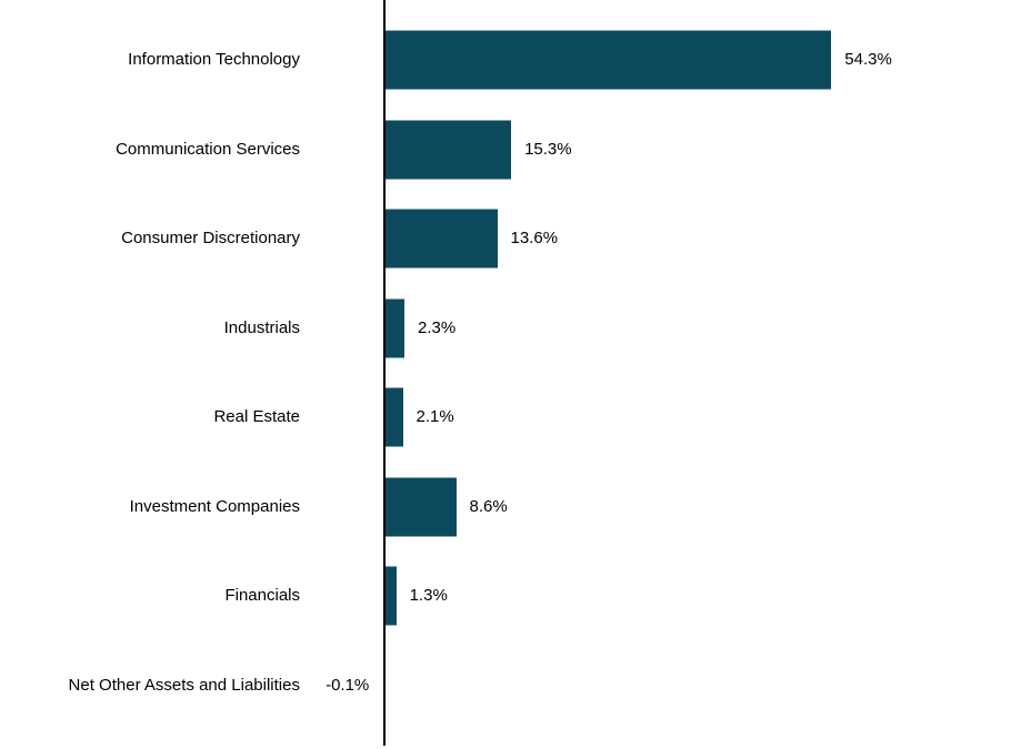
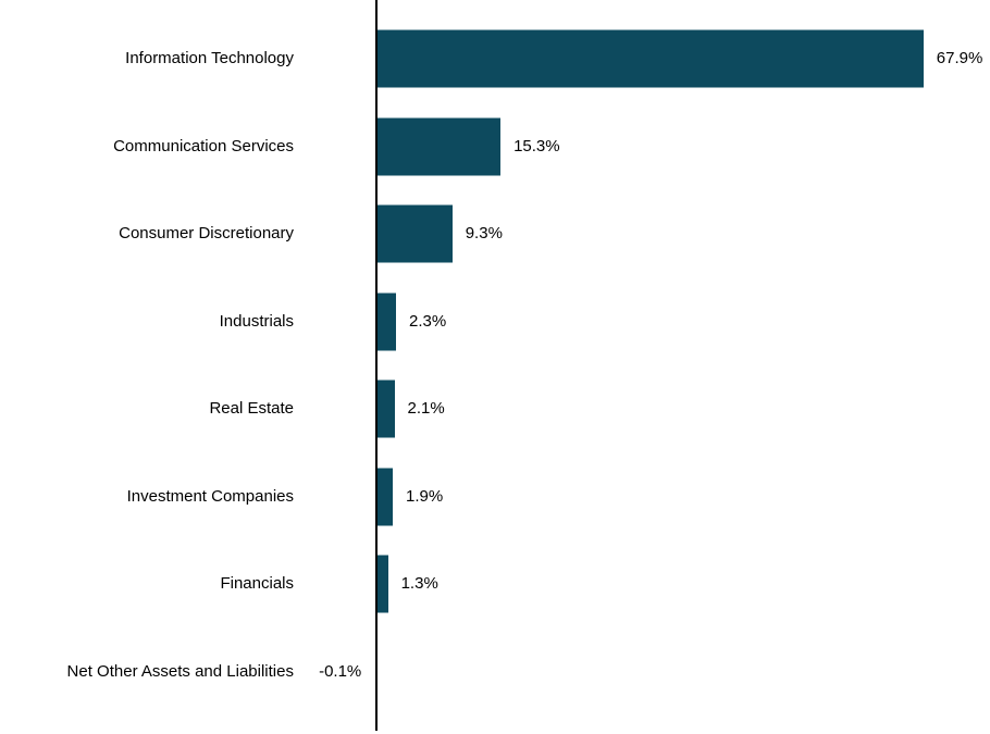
Information Technology: 54.3% -> 67.9%
Consumer Discretionary: 13.6% -> 9.3%
Investment Companies: 8.6% -> 1.9%
